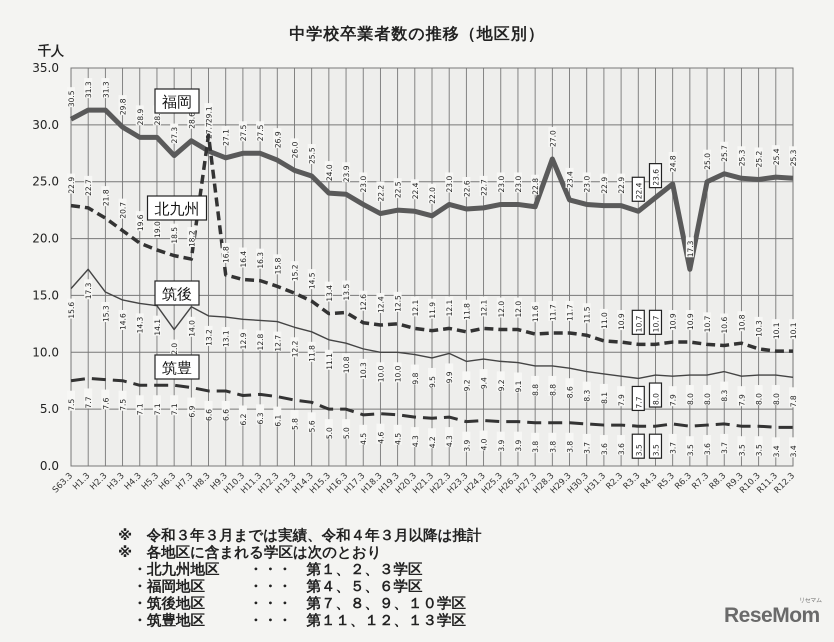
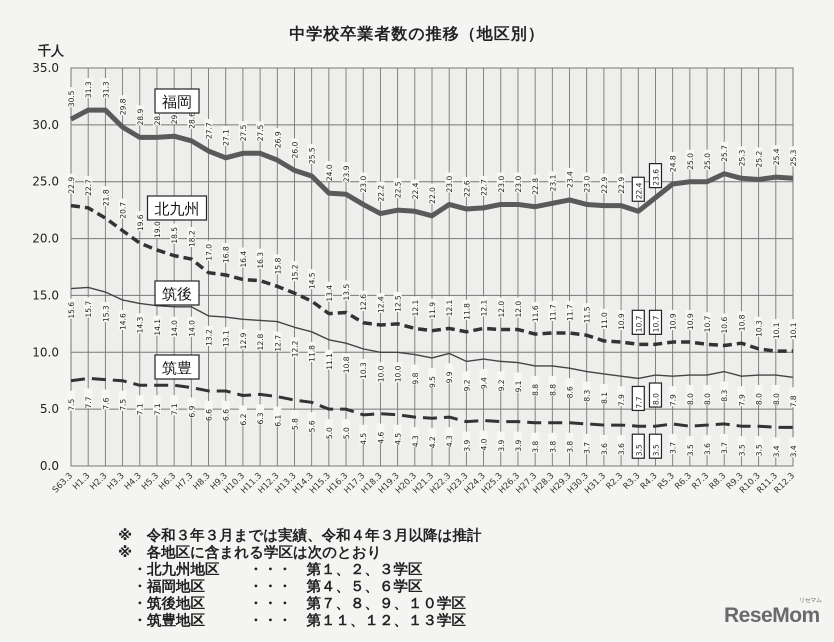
筑後/H1.3: 17.3 -> 15.7
福岡/H6.3: 27.3 -> 29.0
筑後/H6.3: 12.0 -> 14.0
北九州/H8.3: 29.1 -> 17.0
福岡/H28.3: 27.0 -> 23.1
福岡/R6.3: 17.3 -> 25.0
